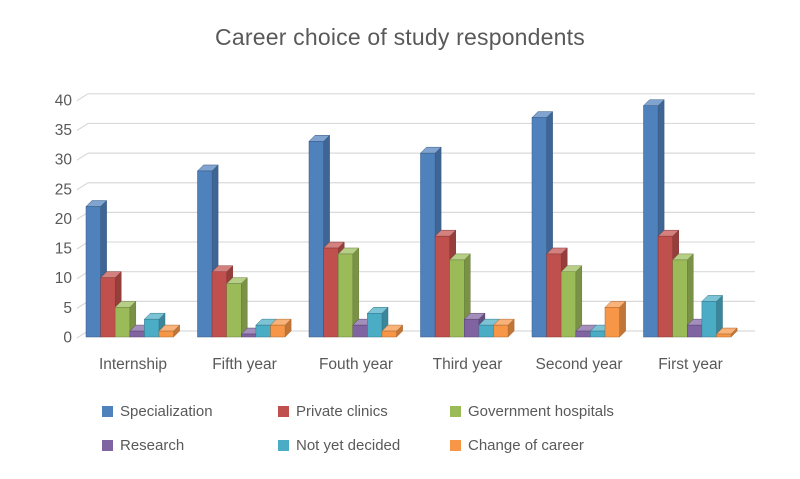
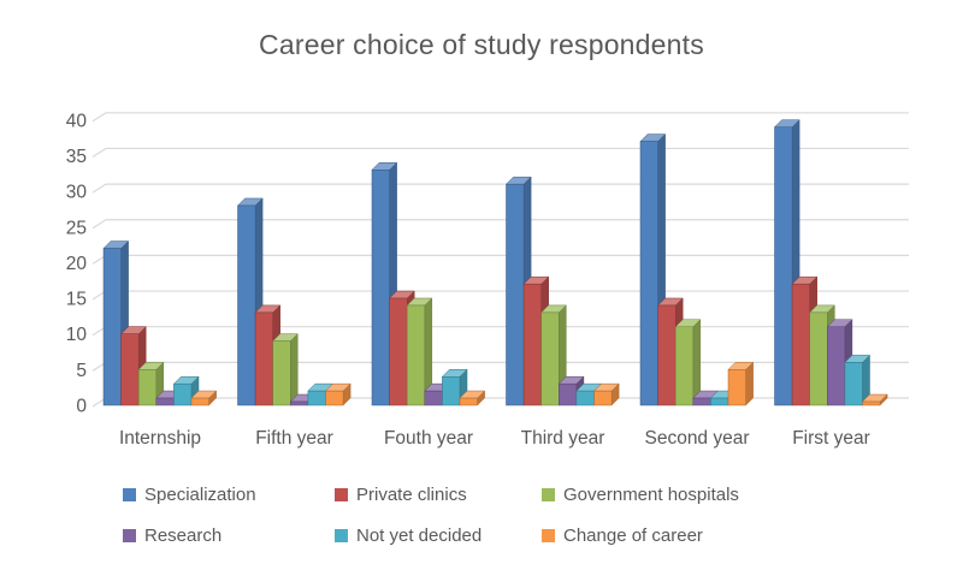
Private clinics/Fifth year: 11 -> 13
Research/First year: 2 -> 11
